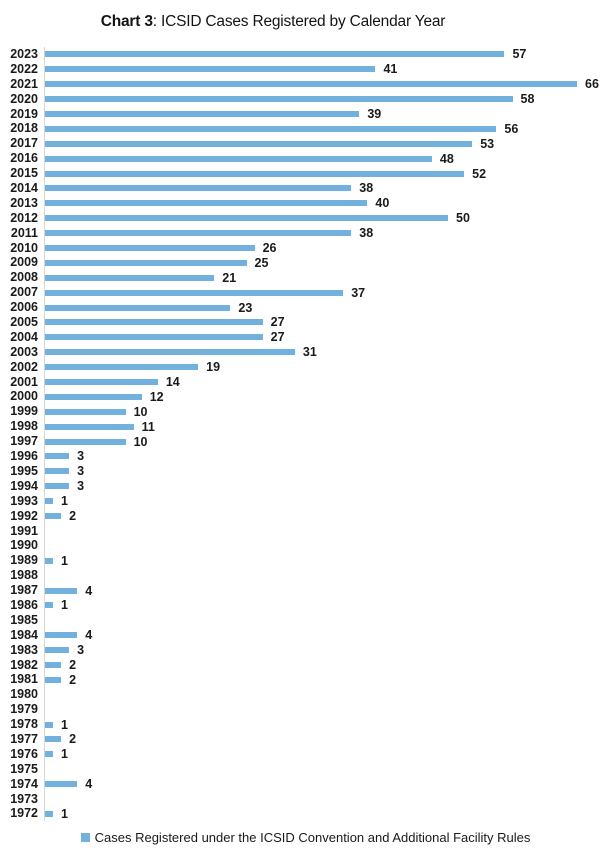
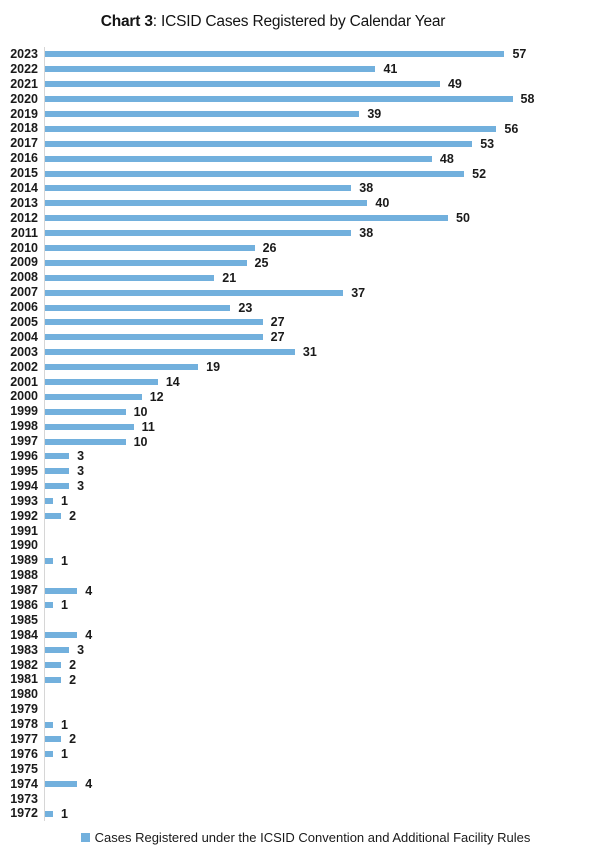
2021: 66 -> 49
